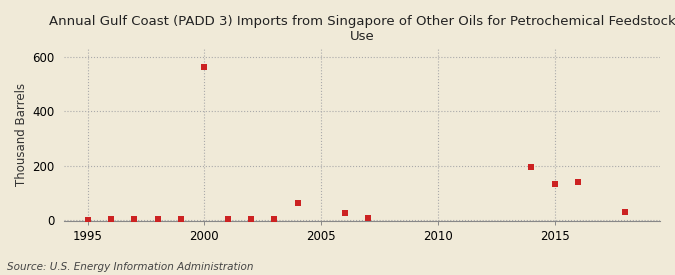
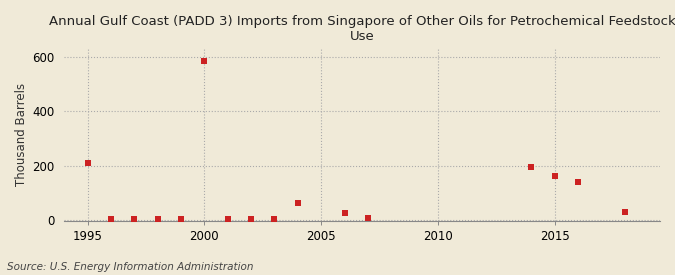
1995: 2 -> 210
2000: 560 -> 585
2015: 133 -> 160
